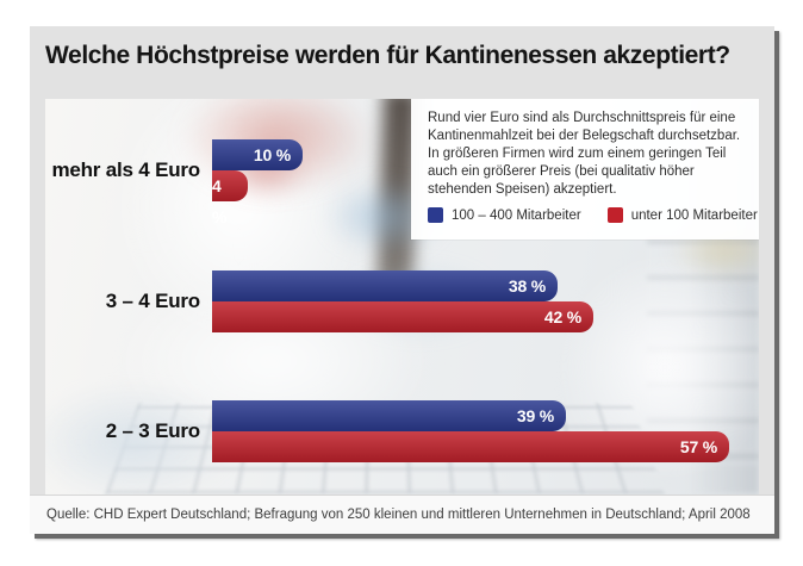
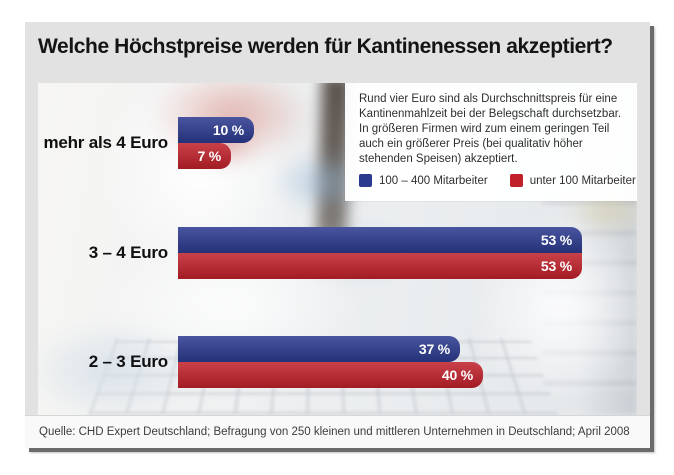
unter 100 Mitarbeiter/mehr als 4 Euro: 4 -> 7
100 – 400 Mitarbeiter/3 – 4 Euro: 38 -> 53
unter 100 Mitarbeiter/3 – 4 Euro: 42 -> 53
100 – 400 Mitarbeiter/2 – 3 Euro: 39 -> 37
unter 100 Mitarbeiter/2 – 3 Euro: 57 -> 40
